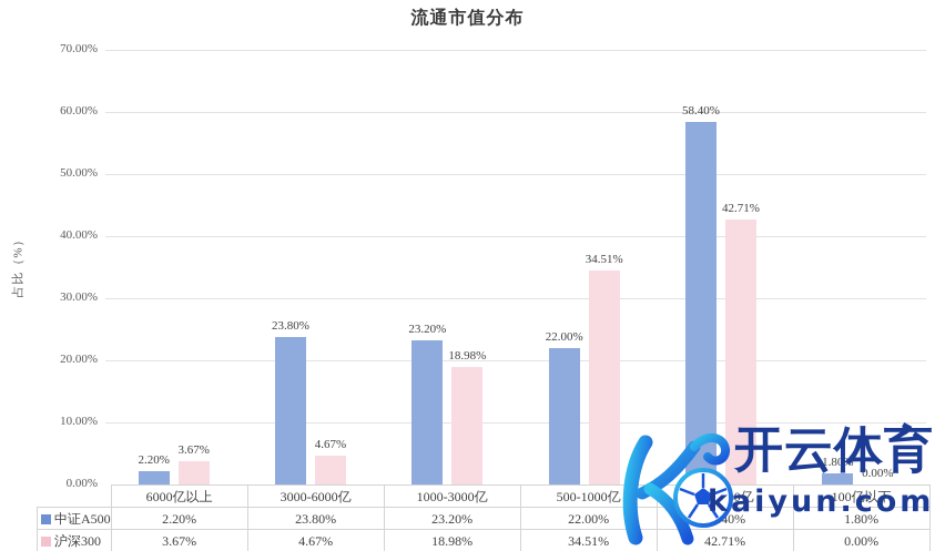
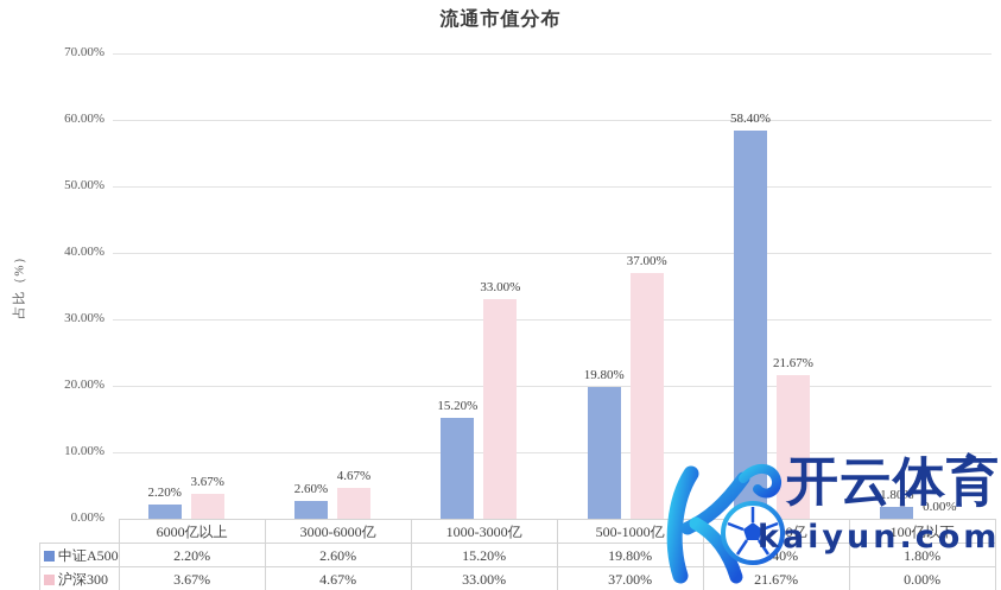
中证A500/3000-6000亿: 23.80% -> 2.60%
中证A500/1000-3000亿: 23.20% -> 15.20%
沪深300/1000-3000亿: 18.98% -> 33.00%
中证A500/500-1000亿: 22.00% -> 19.80%
沪深300/500-1000亿: 34.51% -> 37.00%
沪深300/100-500亿: 42.71% -> 21.67%
